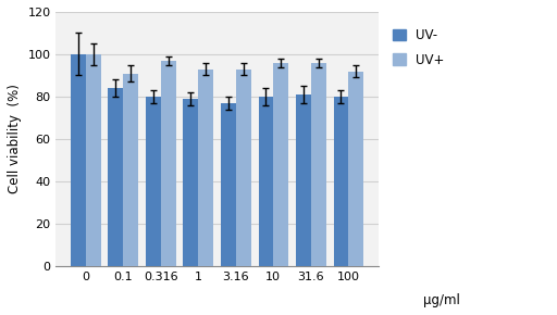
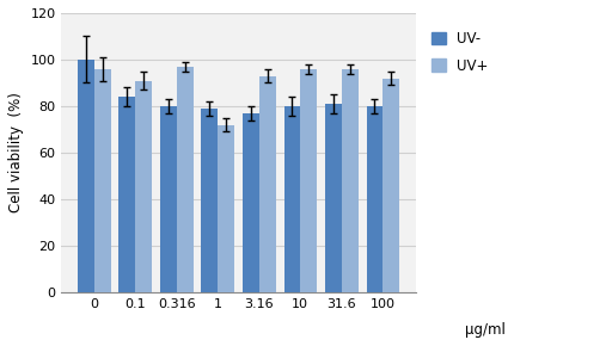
UV+/0: 100 -> 96
UV+/1: 93 -> 72
